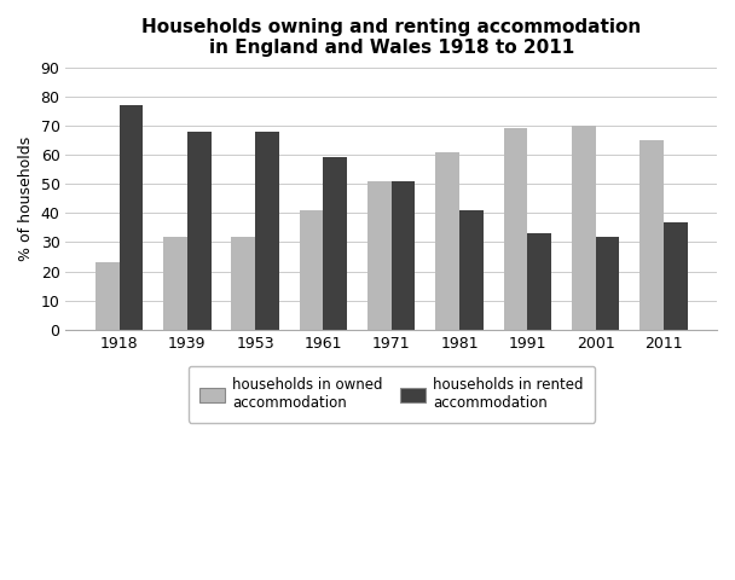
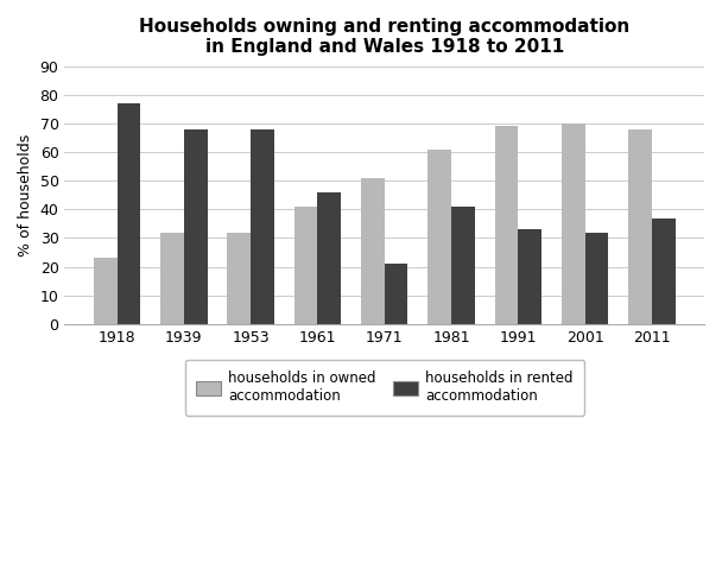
households in rented accommodation/1961: 59 -> 46
households in rented accommodation/1971: 51 -> 21
households in owned accommodation/2011: 65 -> 68
